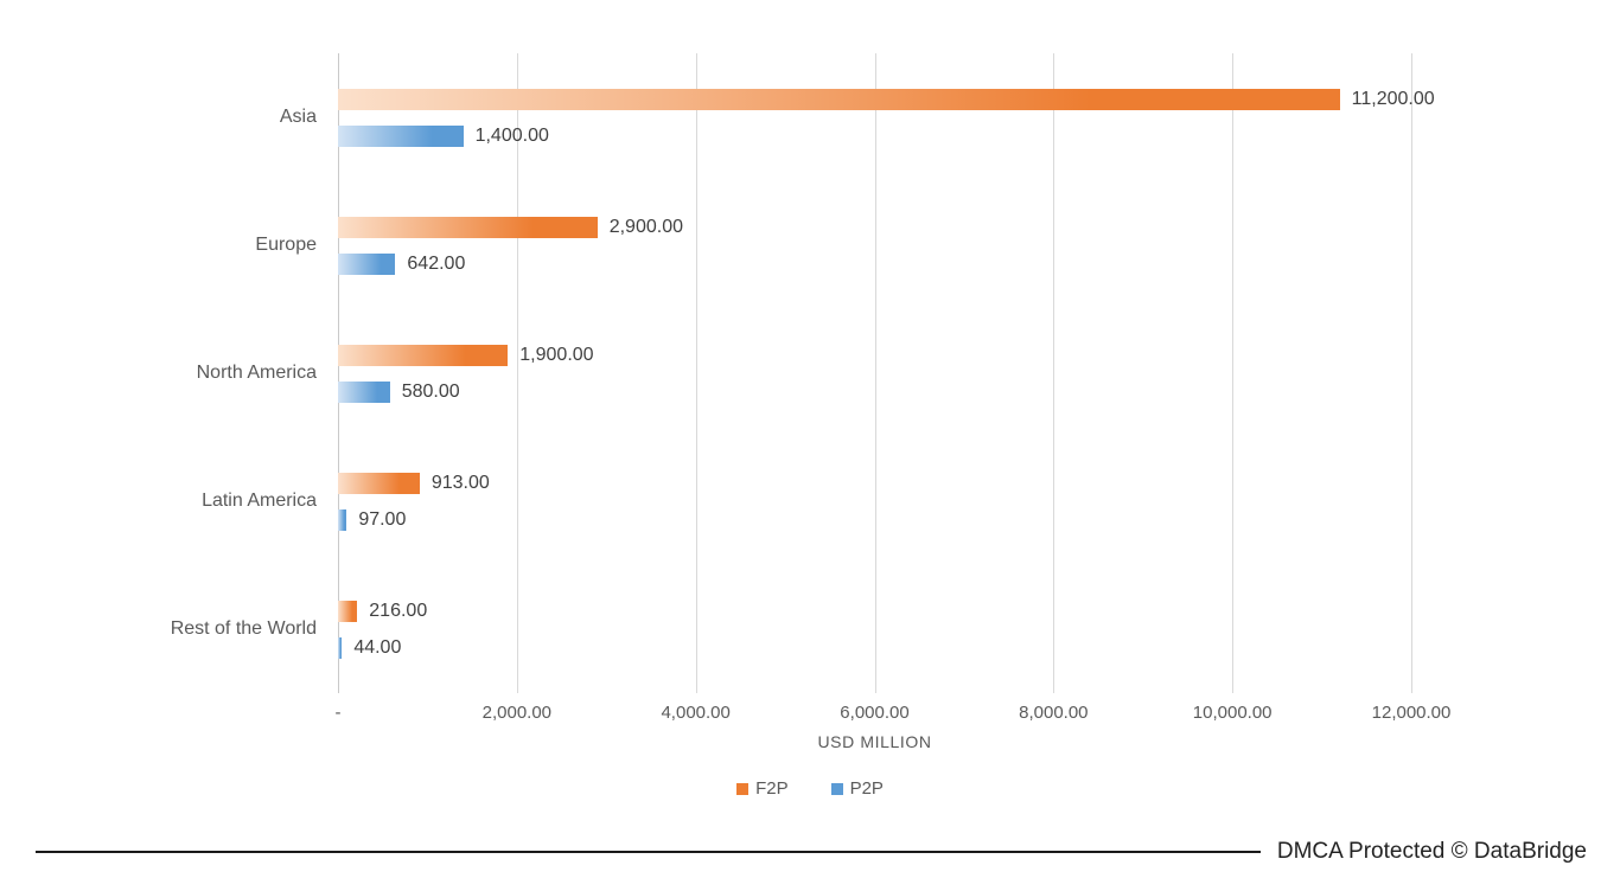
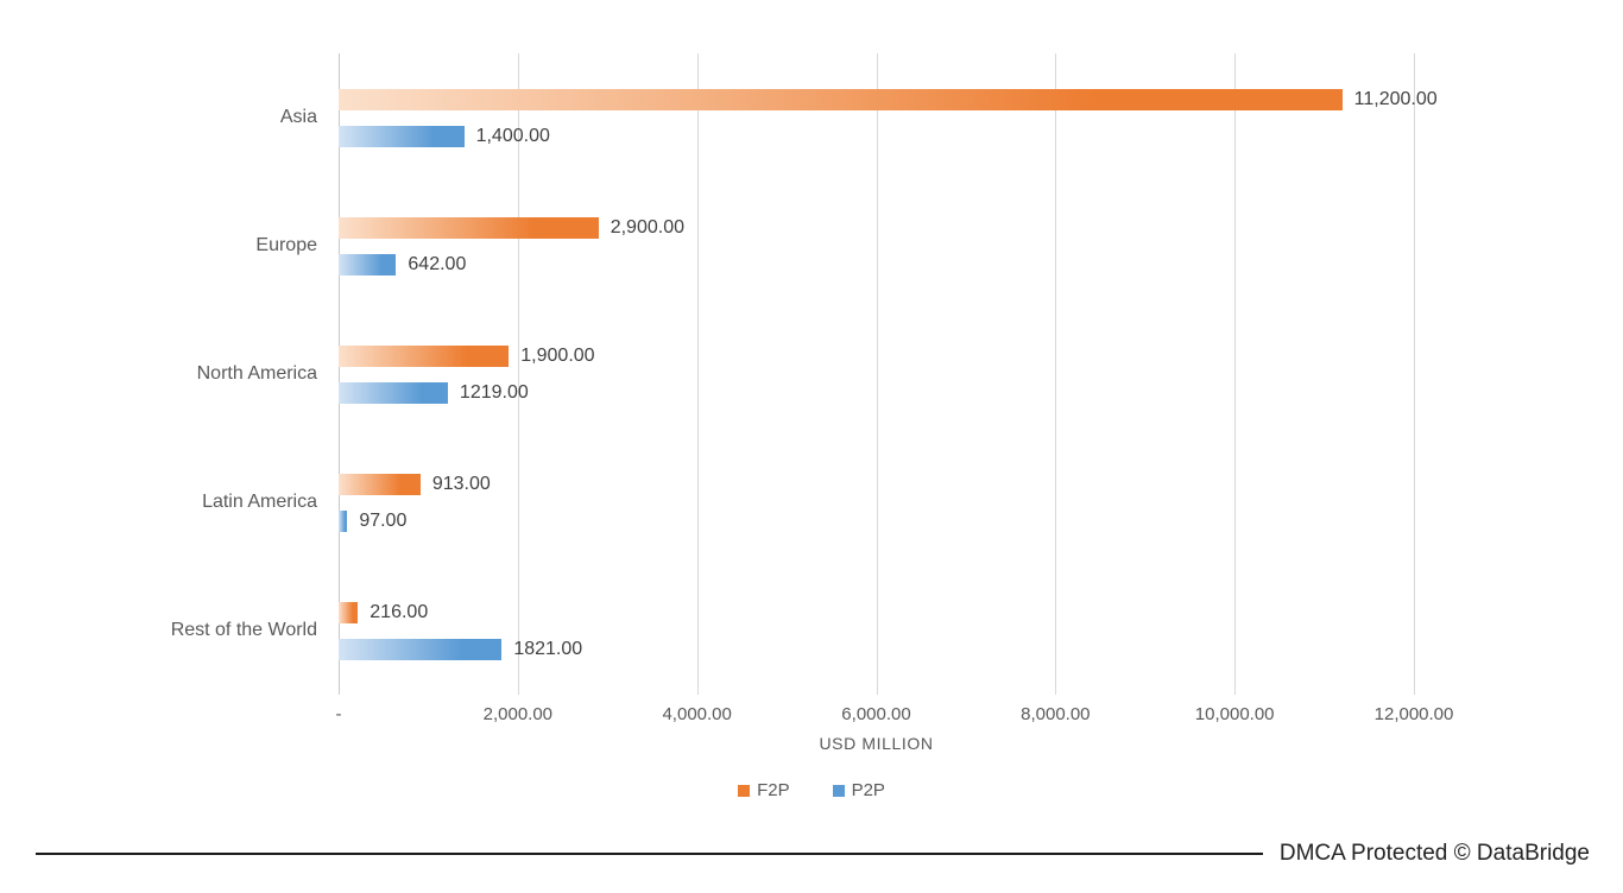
P2P/North America: 580.00 -> 1219.00
P2P/Rest of the World: 44.00 -> 1821.00
